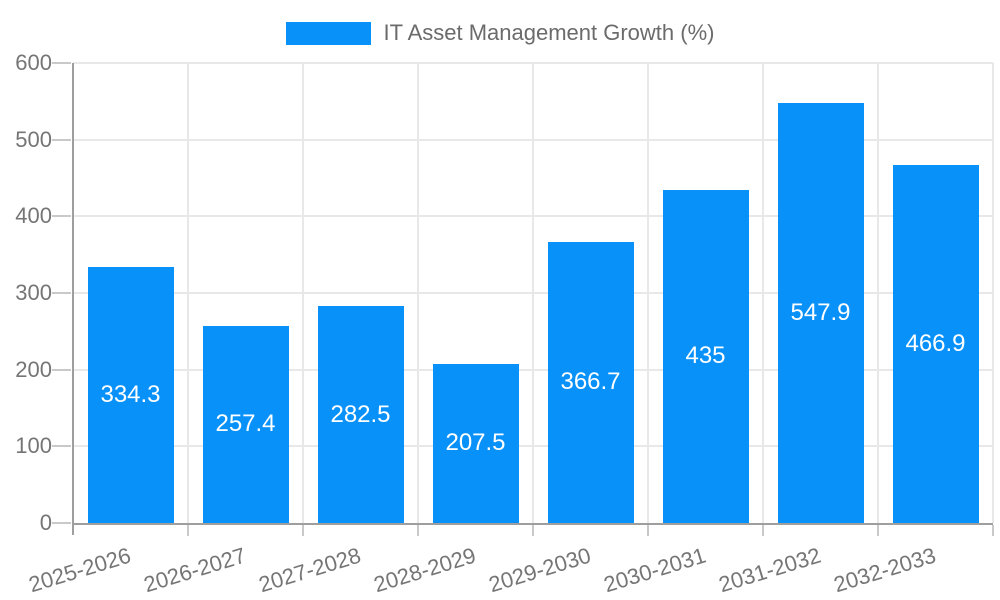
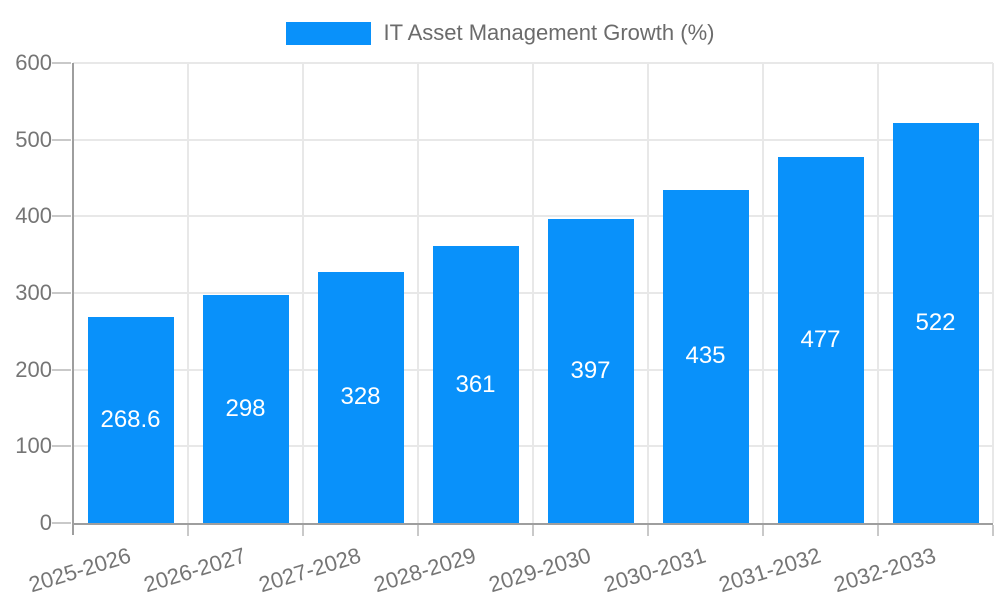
2025-2026: 334.3 -> 268.6
2026-2027: 257.4 -> 298
2027-2028: 282.5 -> 328
2028-2029: 207.5 -> 361
2029-2030: 366.7 -> 397
2031-2032: 547.9 -> 477
2032-2033: 466.9 -> 522
